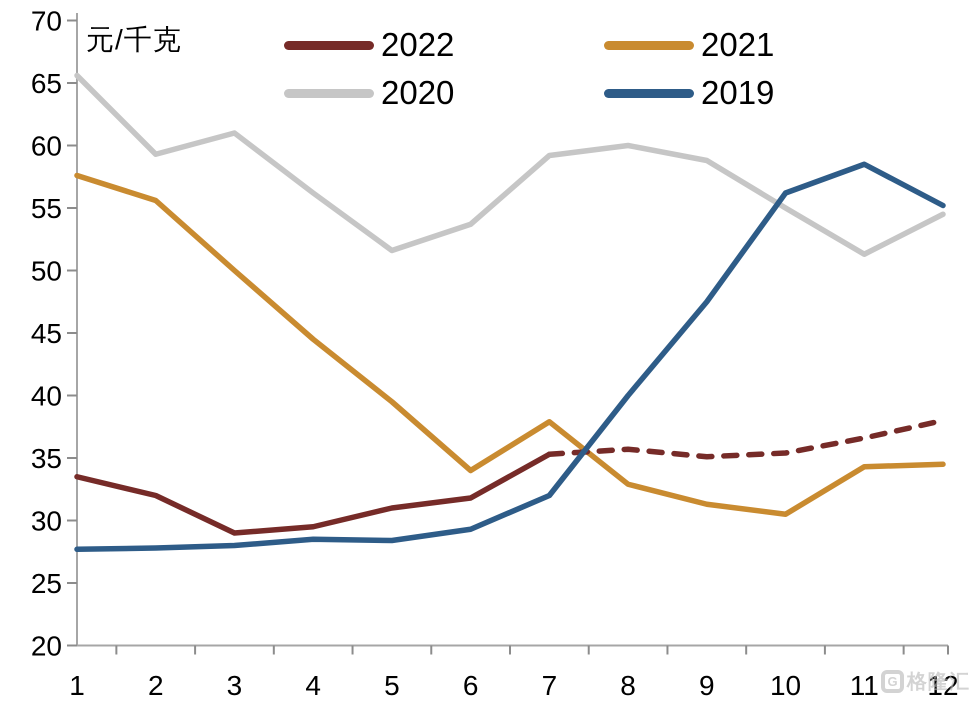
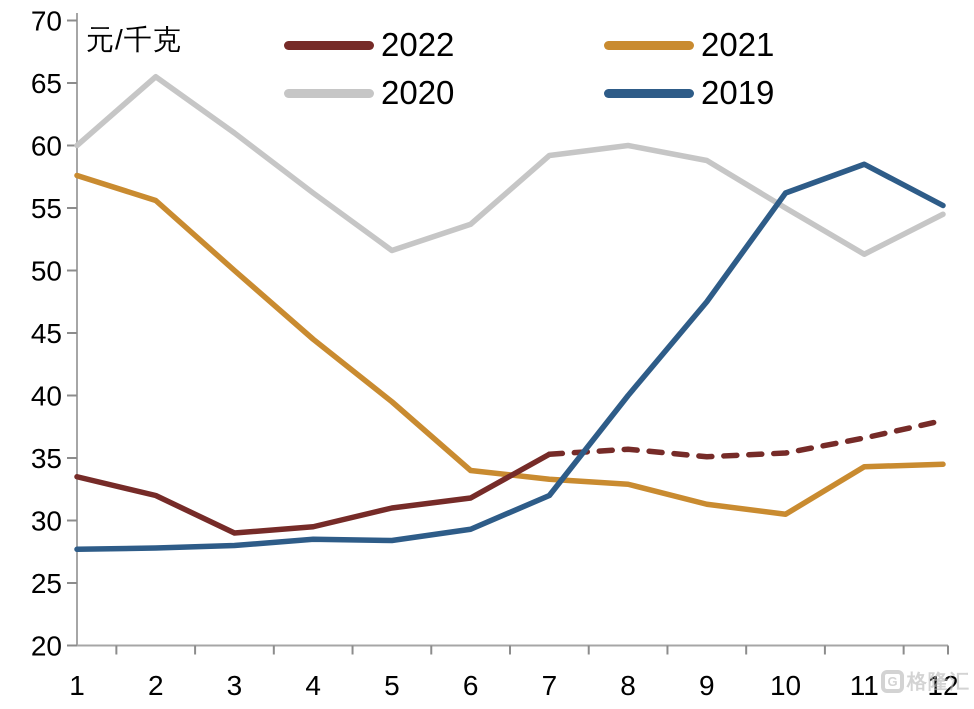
2020/1: 65.6 -> 60.0
2020/2: 59.3 -> 65.5
2021/7: 37.9 -> 33.3
